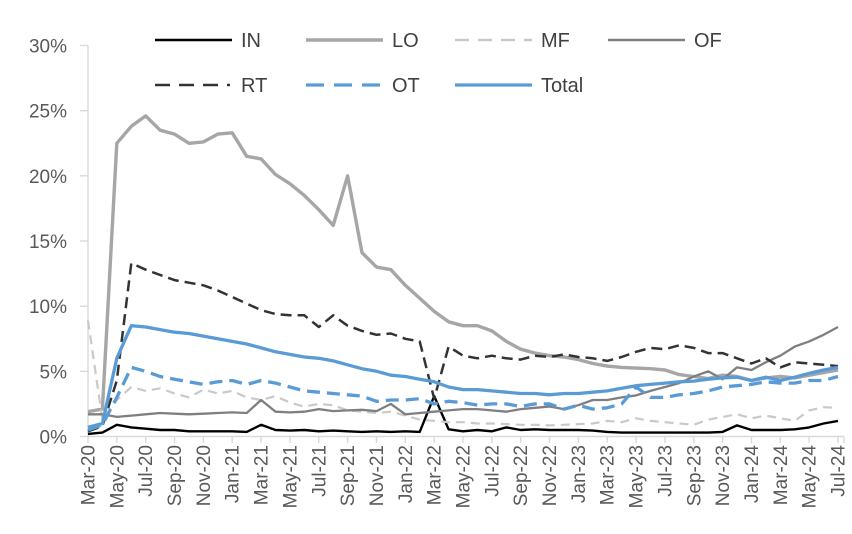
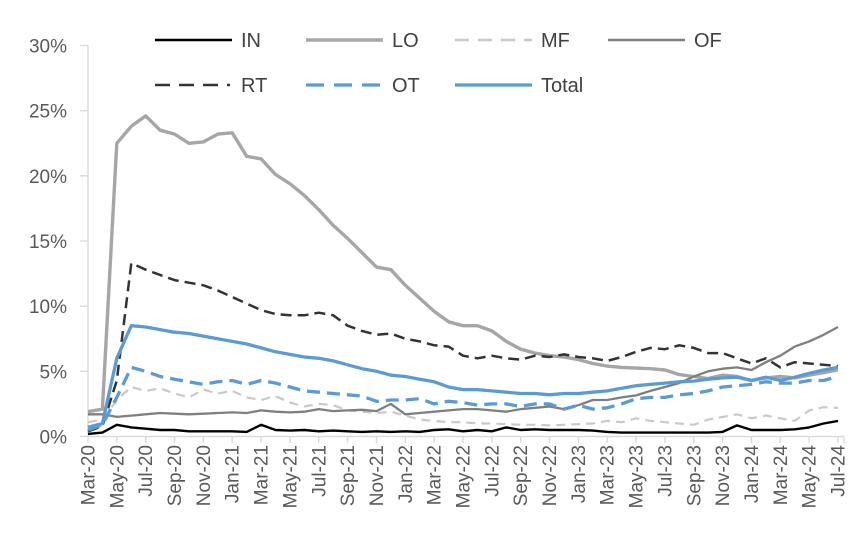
MF/Mar-20: 8.9% -> 1.1%
OF/Mar-21: 2.8% -> 2.0%
RT/Jul-21: 8.4% -> 9.5%
LO/Sep-21: 20.0% -> 15.2%
IN/Mar-22: 3.1% -> 0.5%
RT/Mar-22: 2.9% -> 7.0%
OT/May-23: 3.8% -> 2.9%
OF/Nov-23: 4.4% -> 5.2%
